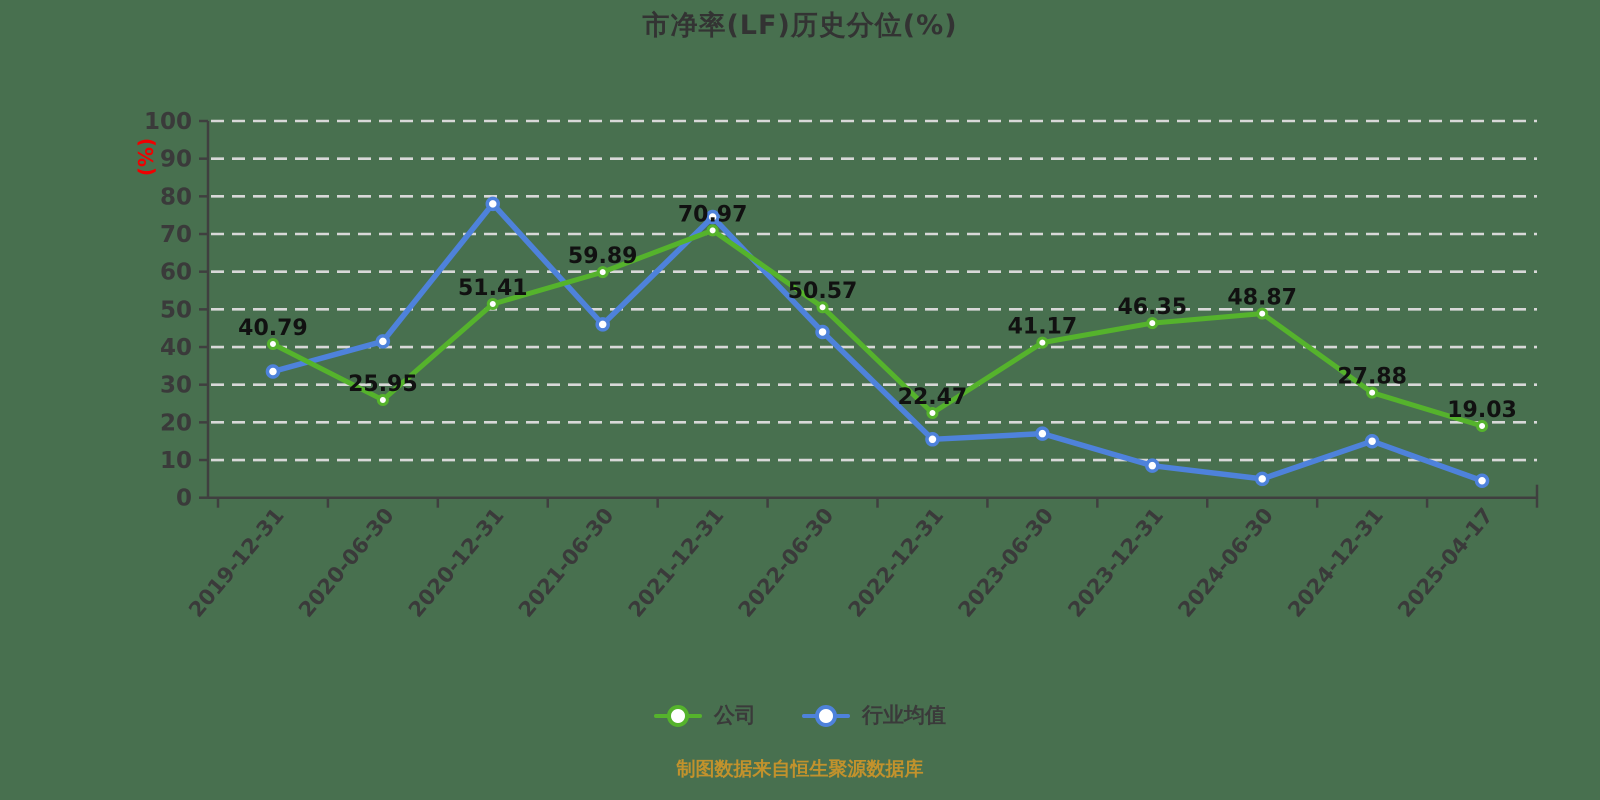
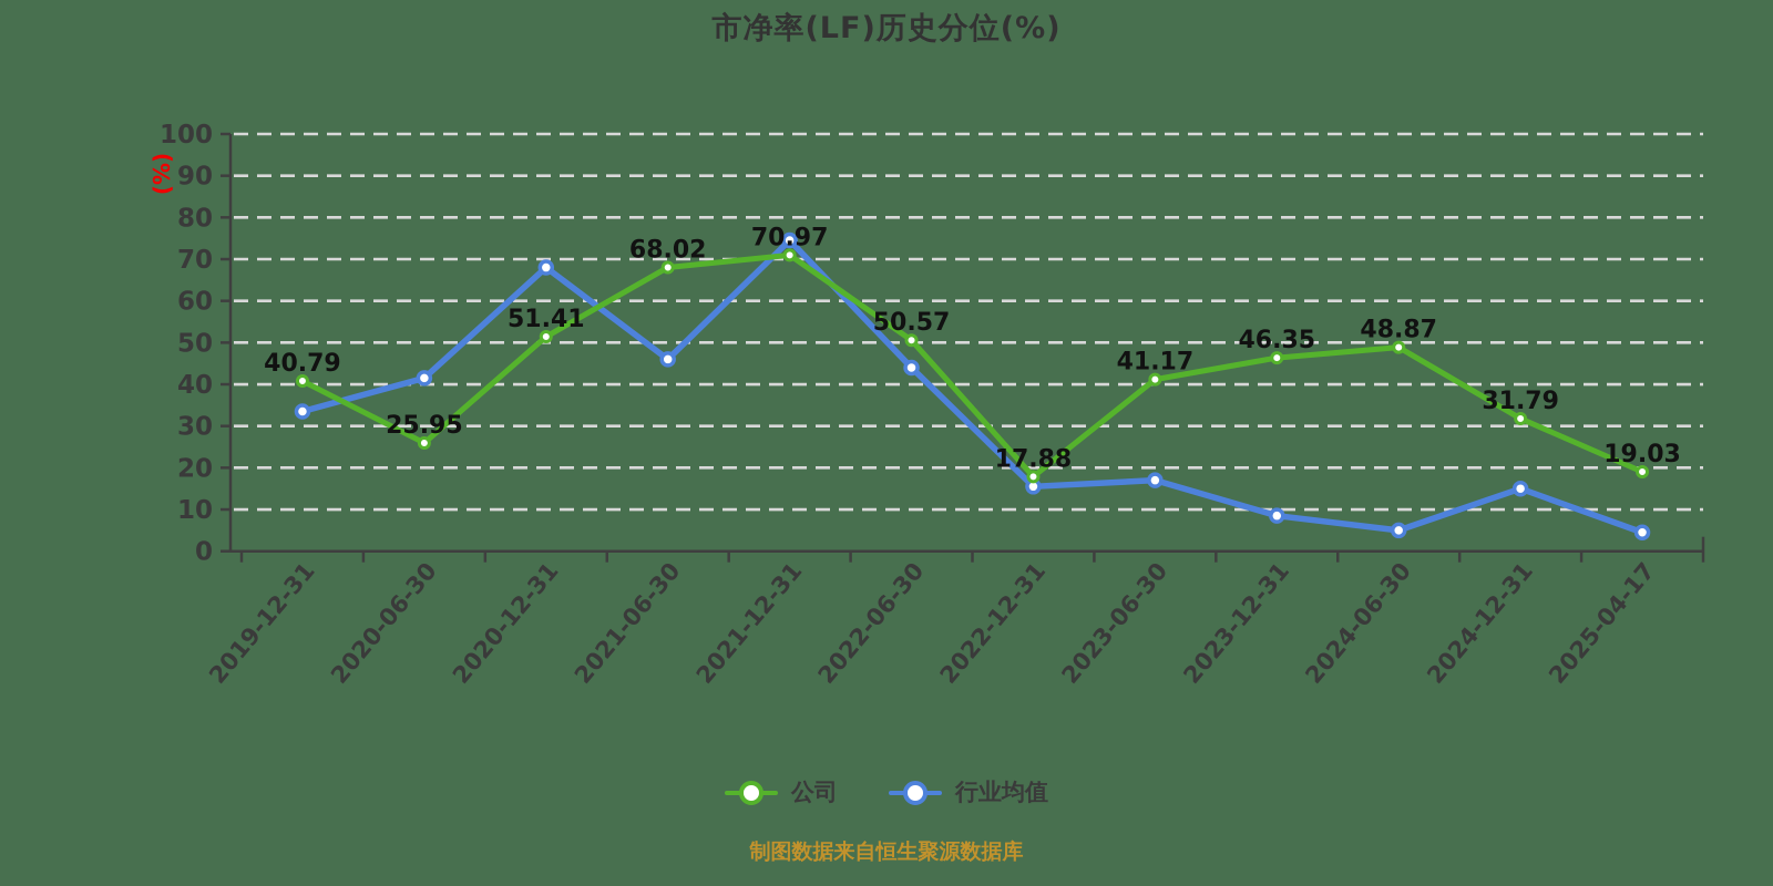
行业均值/2020-12-31: 78 -> 68
公司/2021-06-30: 59.89 -> 68.02
公司/2022-12-31: 22.47 -> 17.88
公司/2024-12-31: 27.88 -> 31.79
